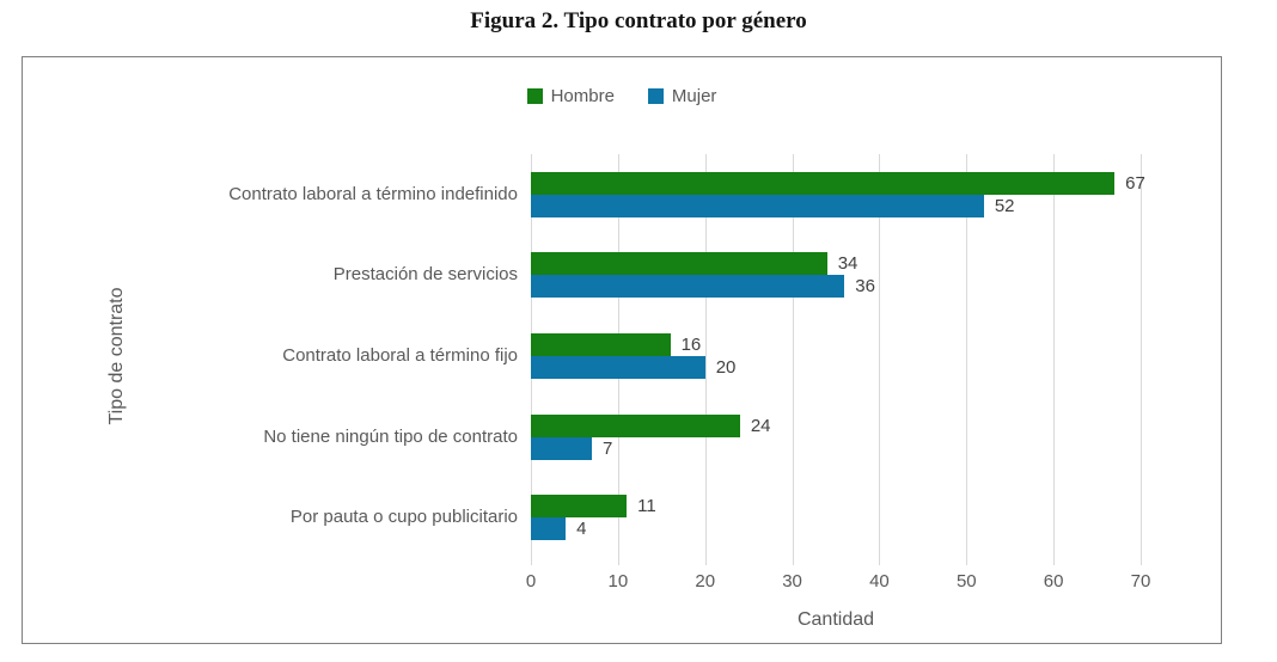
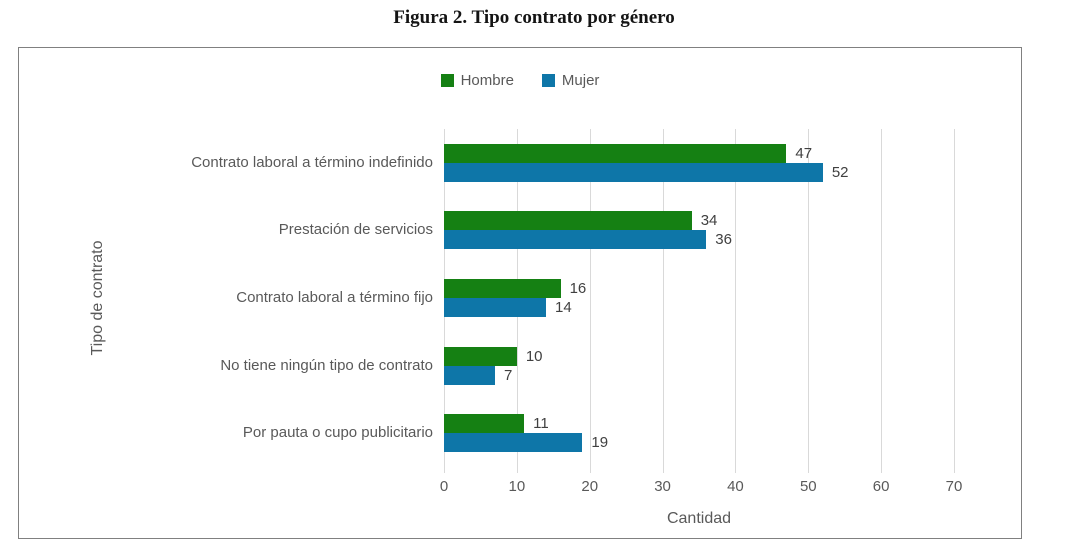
Hombre/Contrato laboral a término indefinido: 67 -> 47
Mujer/Contrato laboral a término fijo: 20 -> 14
Hombre/No tiene ningún tipo de contrato: 24 -> 10
Mujer/Por pauta o cupo publicitario: 4 -> 19
